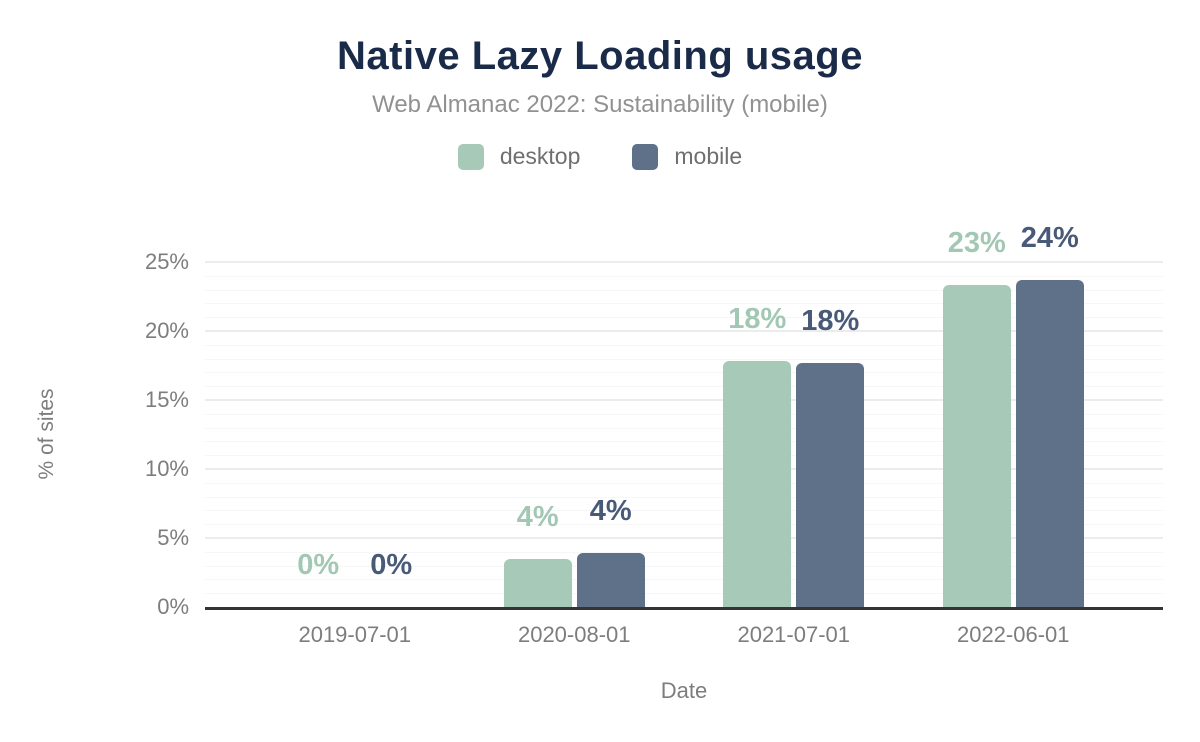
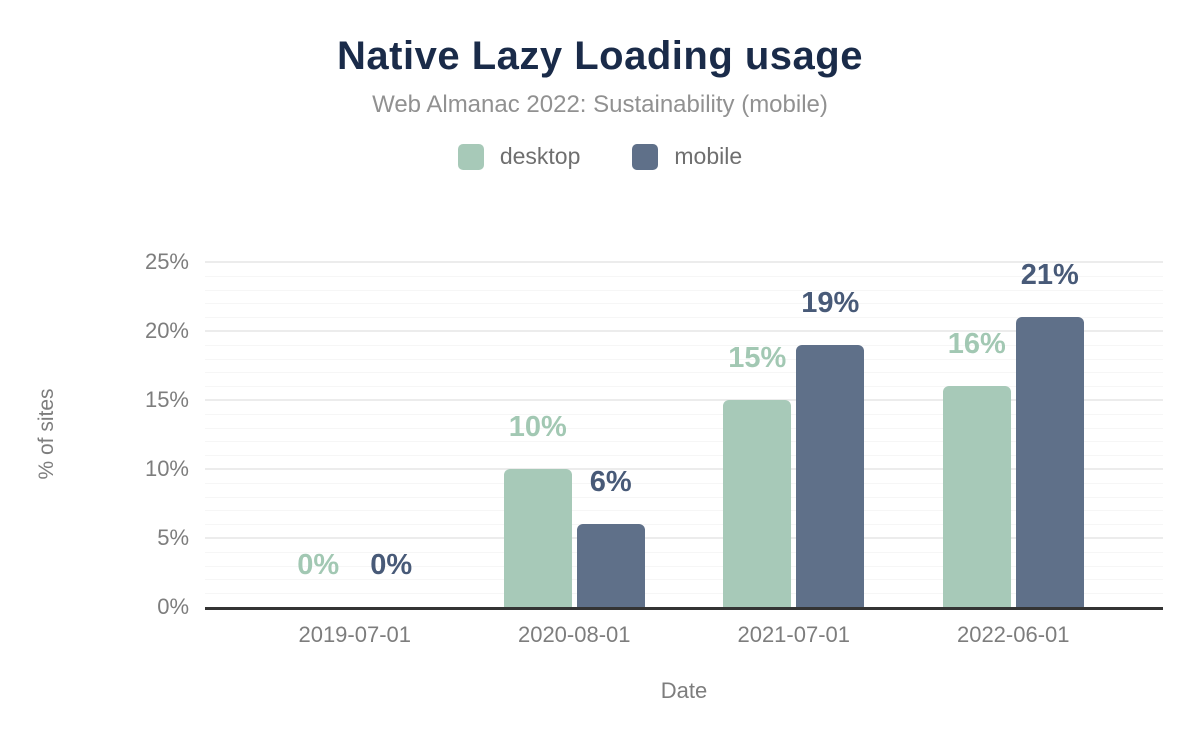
desktop/2020-08-01: 4% -> 10%
mobile/2020-08-01: 4% -> 6%
desktop/2021-07-01: 18% -> 15%
mobile/2021-07-01: 18% -> 19%
desktop/2022-06-01: 23% -> 16%
mobile/2022-06-01: 24% -> 21%
